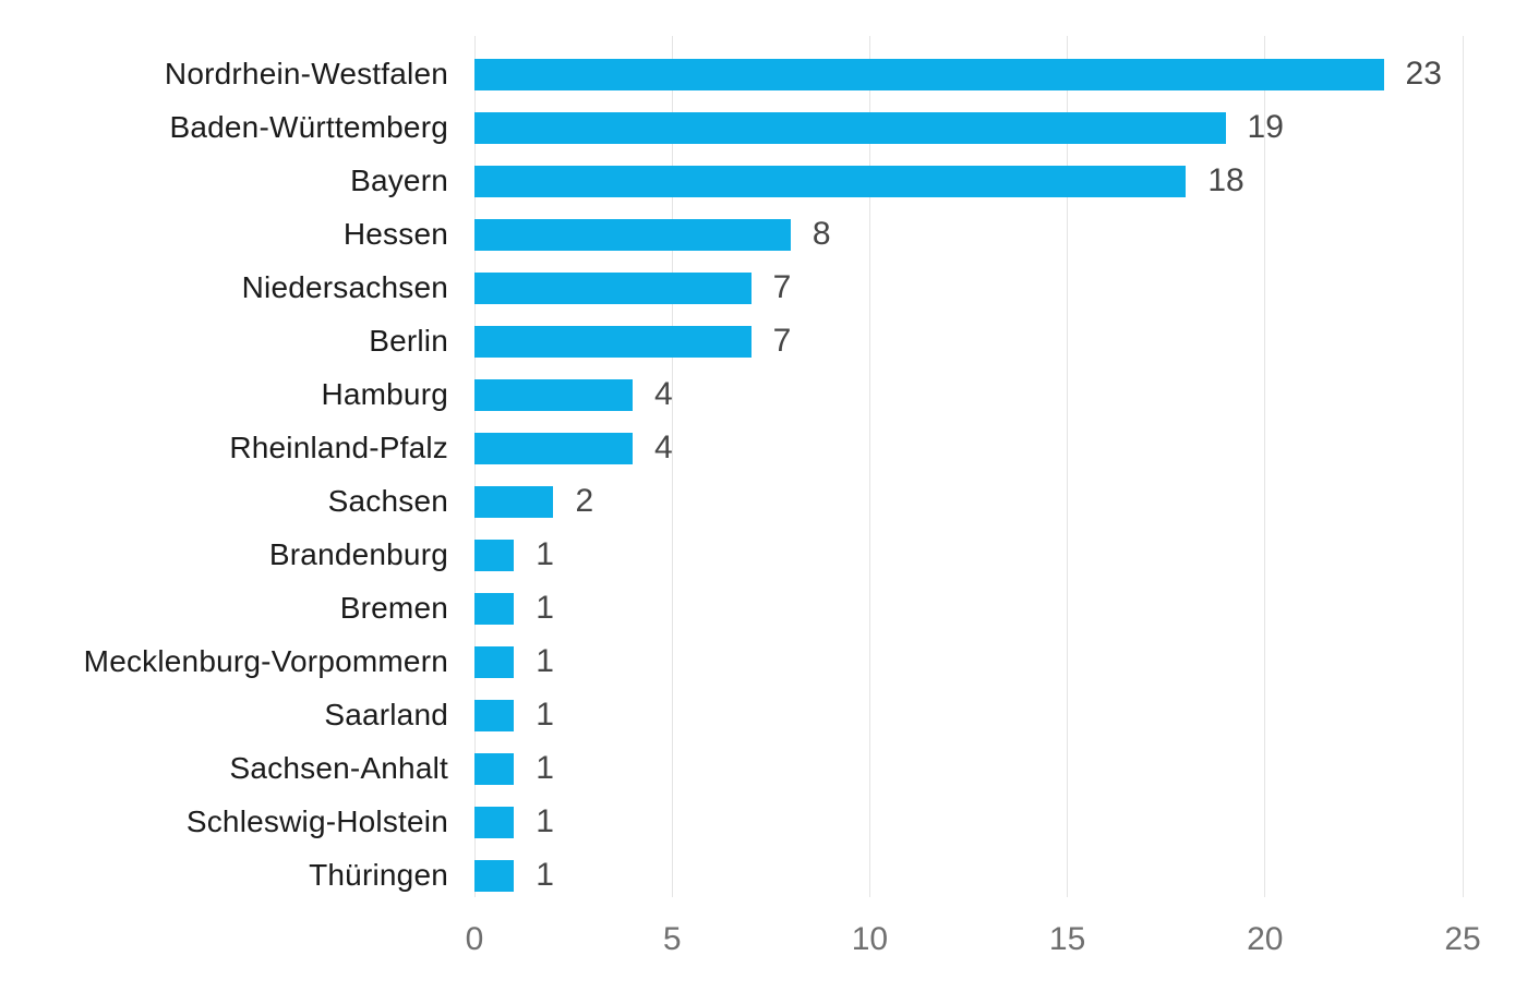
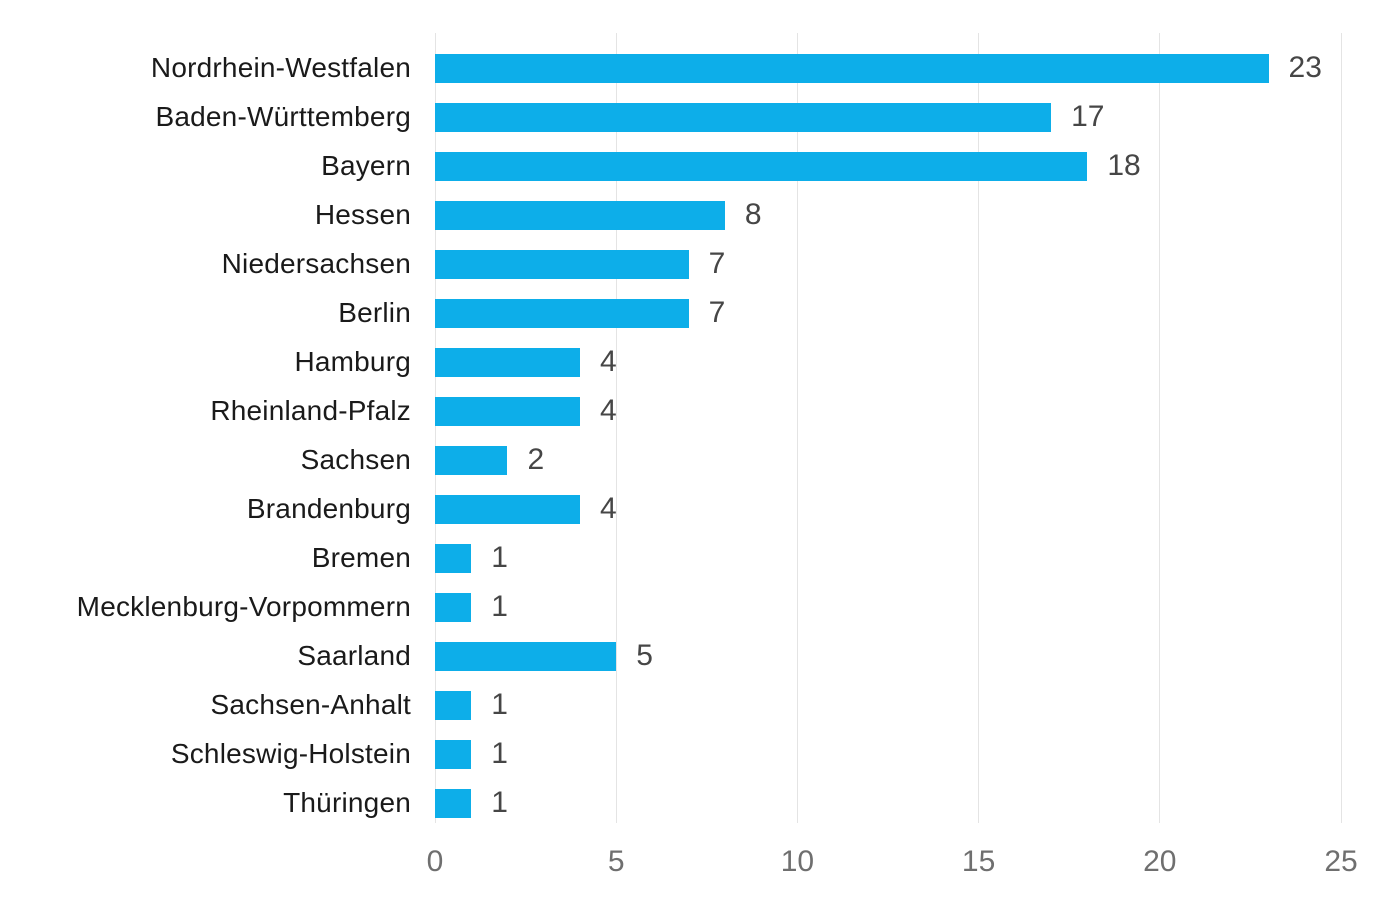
Baden-Württemberg: 19 -> 17
Brandenburg: 1 -> 4
Saarland: 1 -> 5
